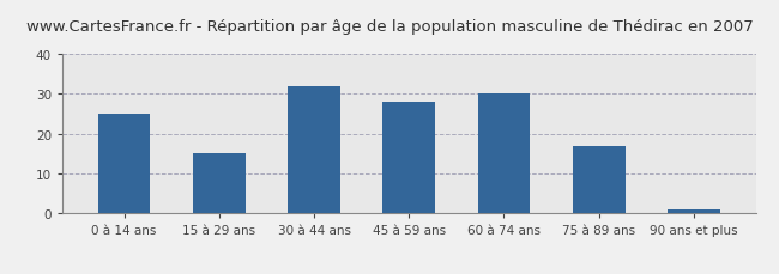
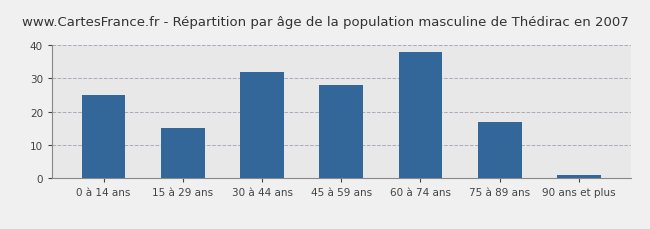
60 à 74 ans: 30 -> 38
